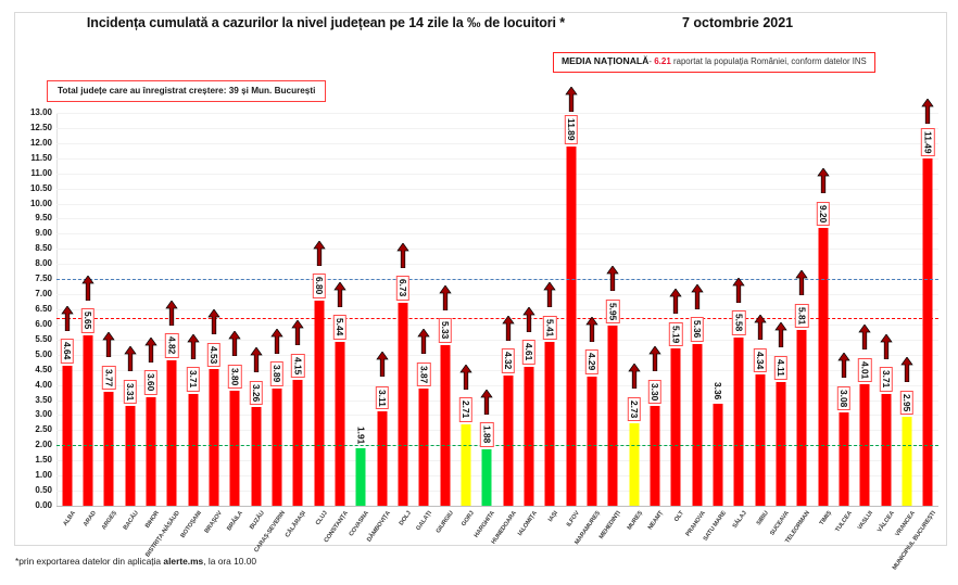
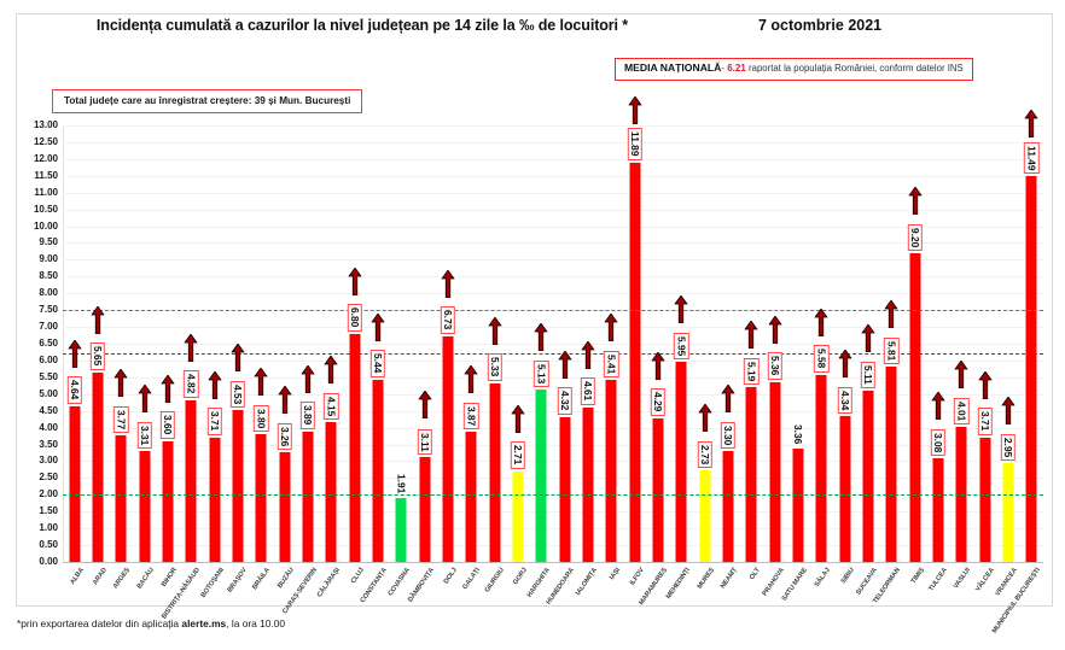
HARGHITA: 1.88 -> 5.13
SUCEAVA: 4.11 -> 5.11
